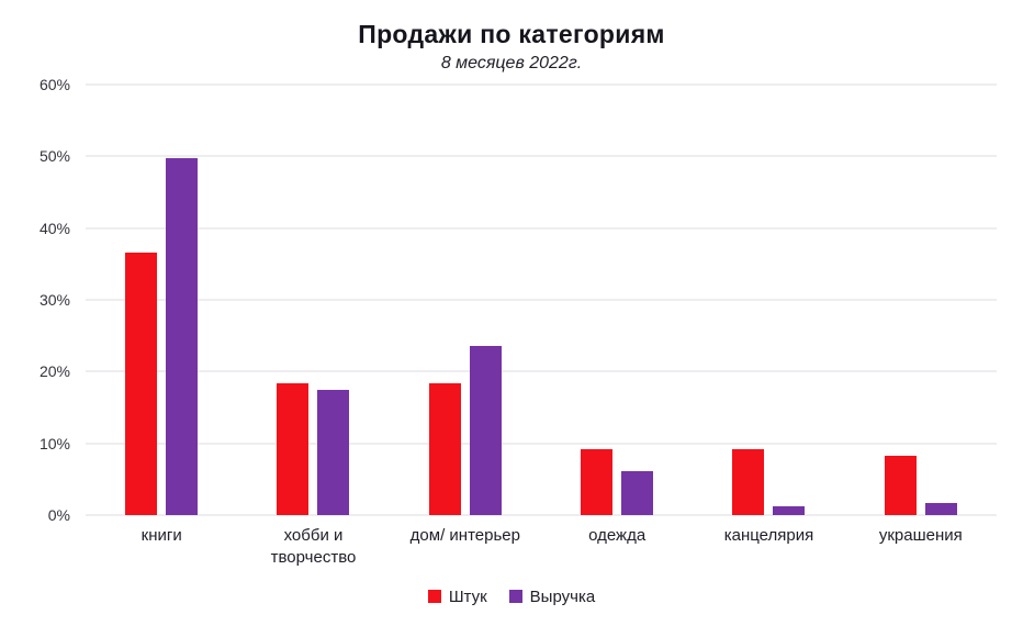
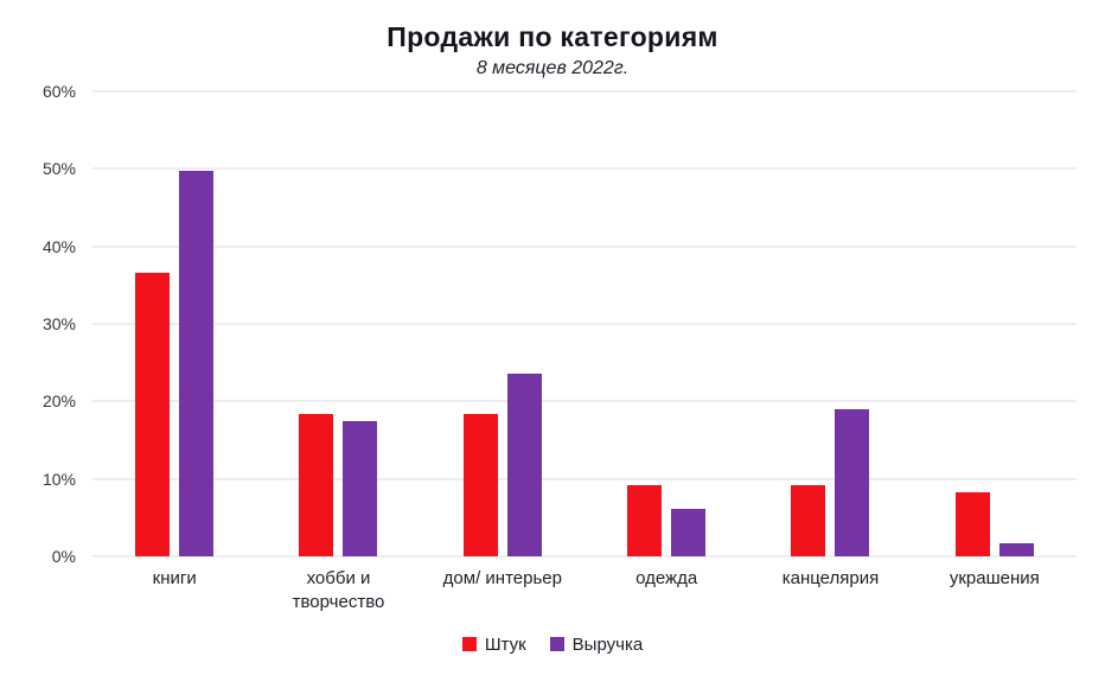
Выручка/канцелярия: 1% -> 19%
